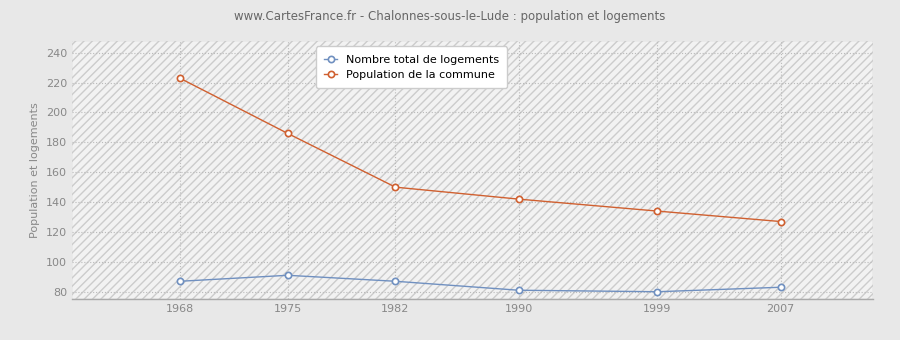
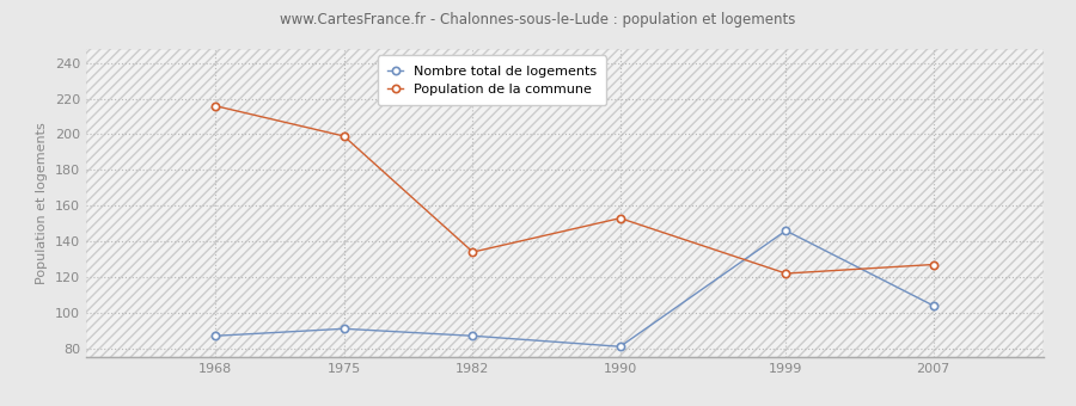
Population de la commune/1968: 223 -> 216
Population de la commune/1975: 186 -> 199
Population de la commune/1982: 150 -> 134
Population de la commune/1990: 142 -> 153
Nombre total de logements/1999: 80 -> 146
Population de la commune/1999: 134 -> 122
Nombre total de logements/2007: 83 -> 104
